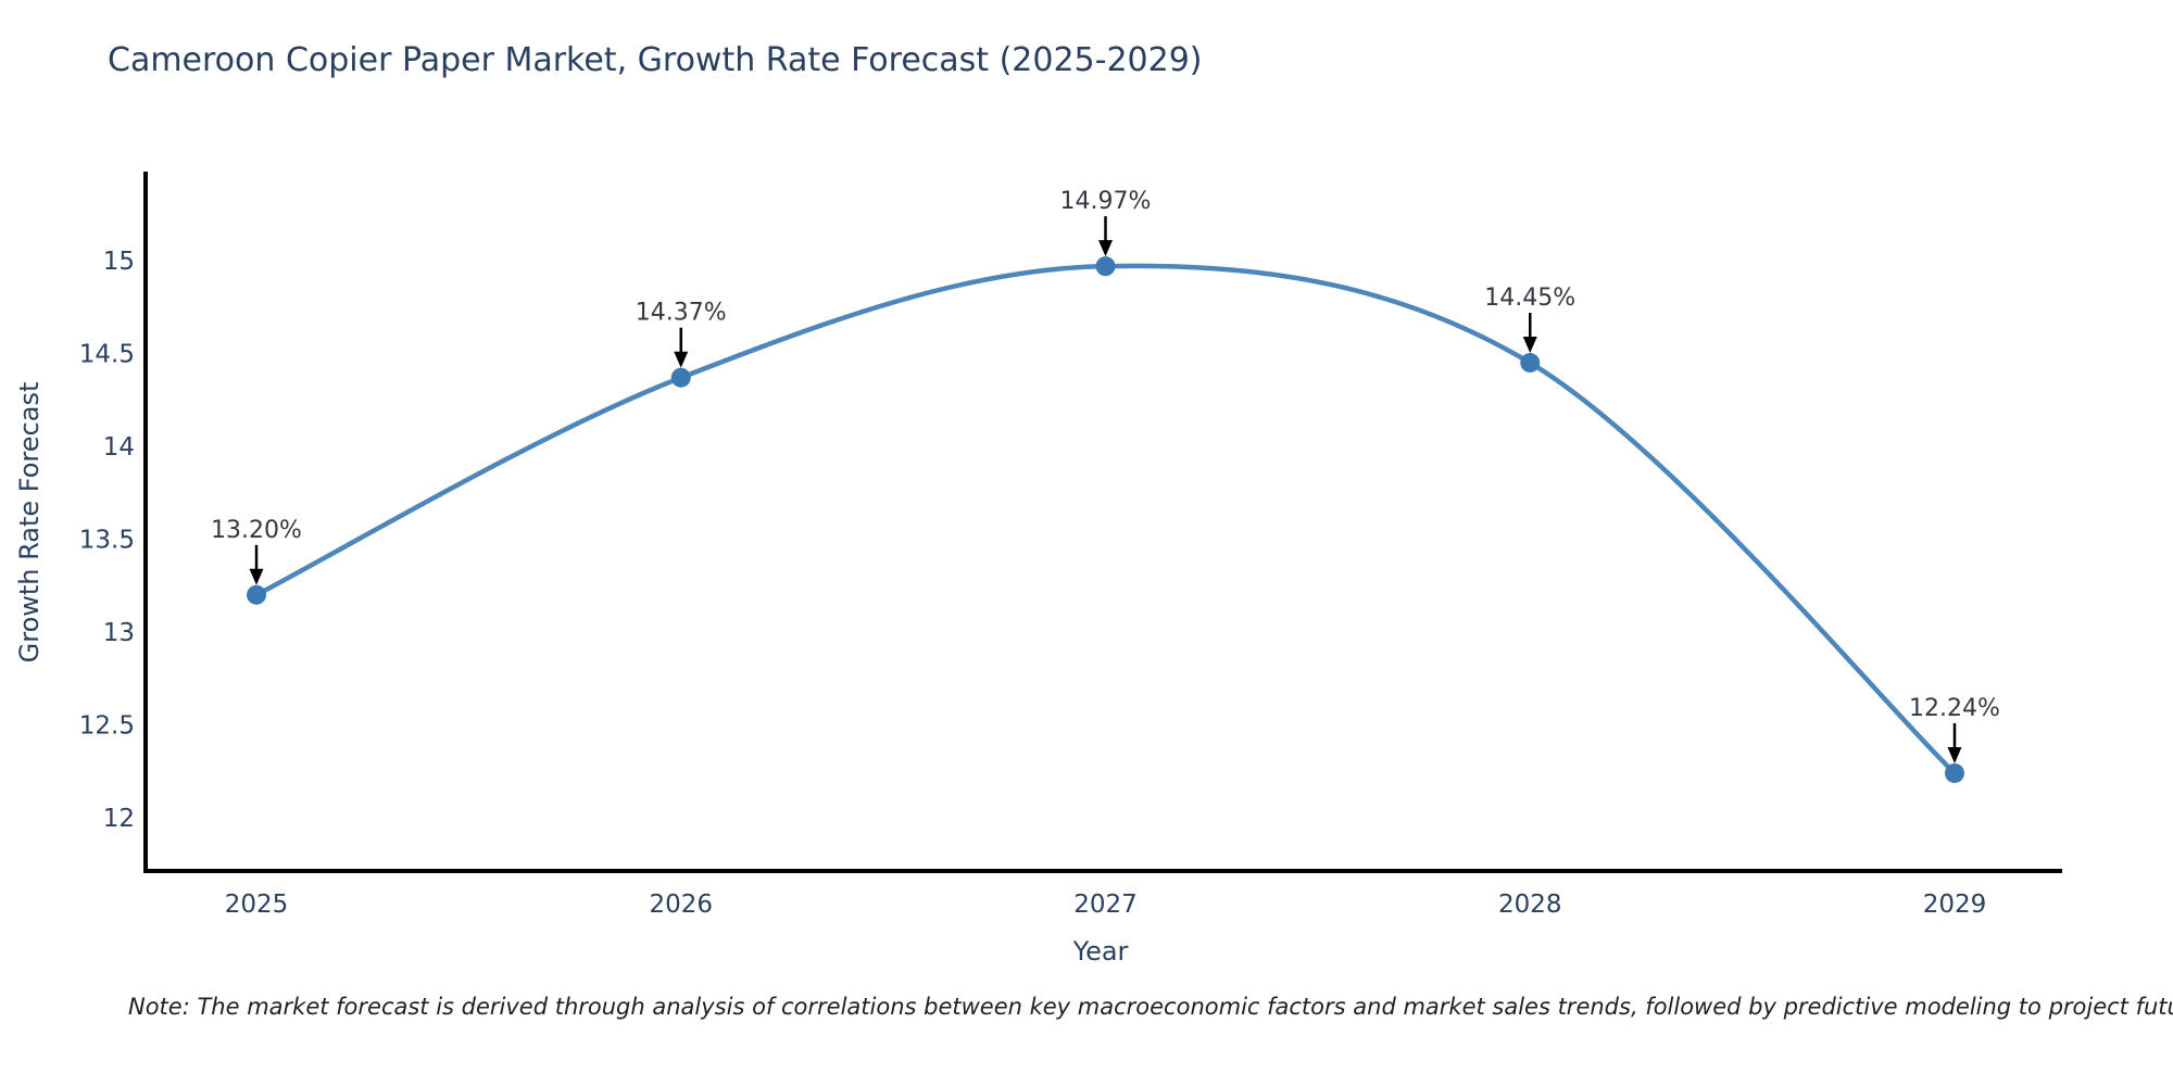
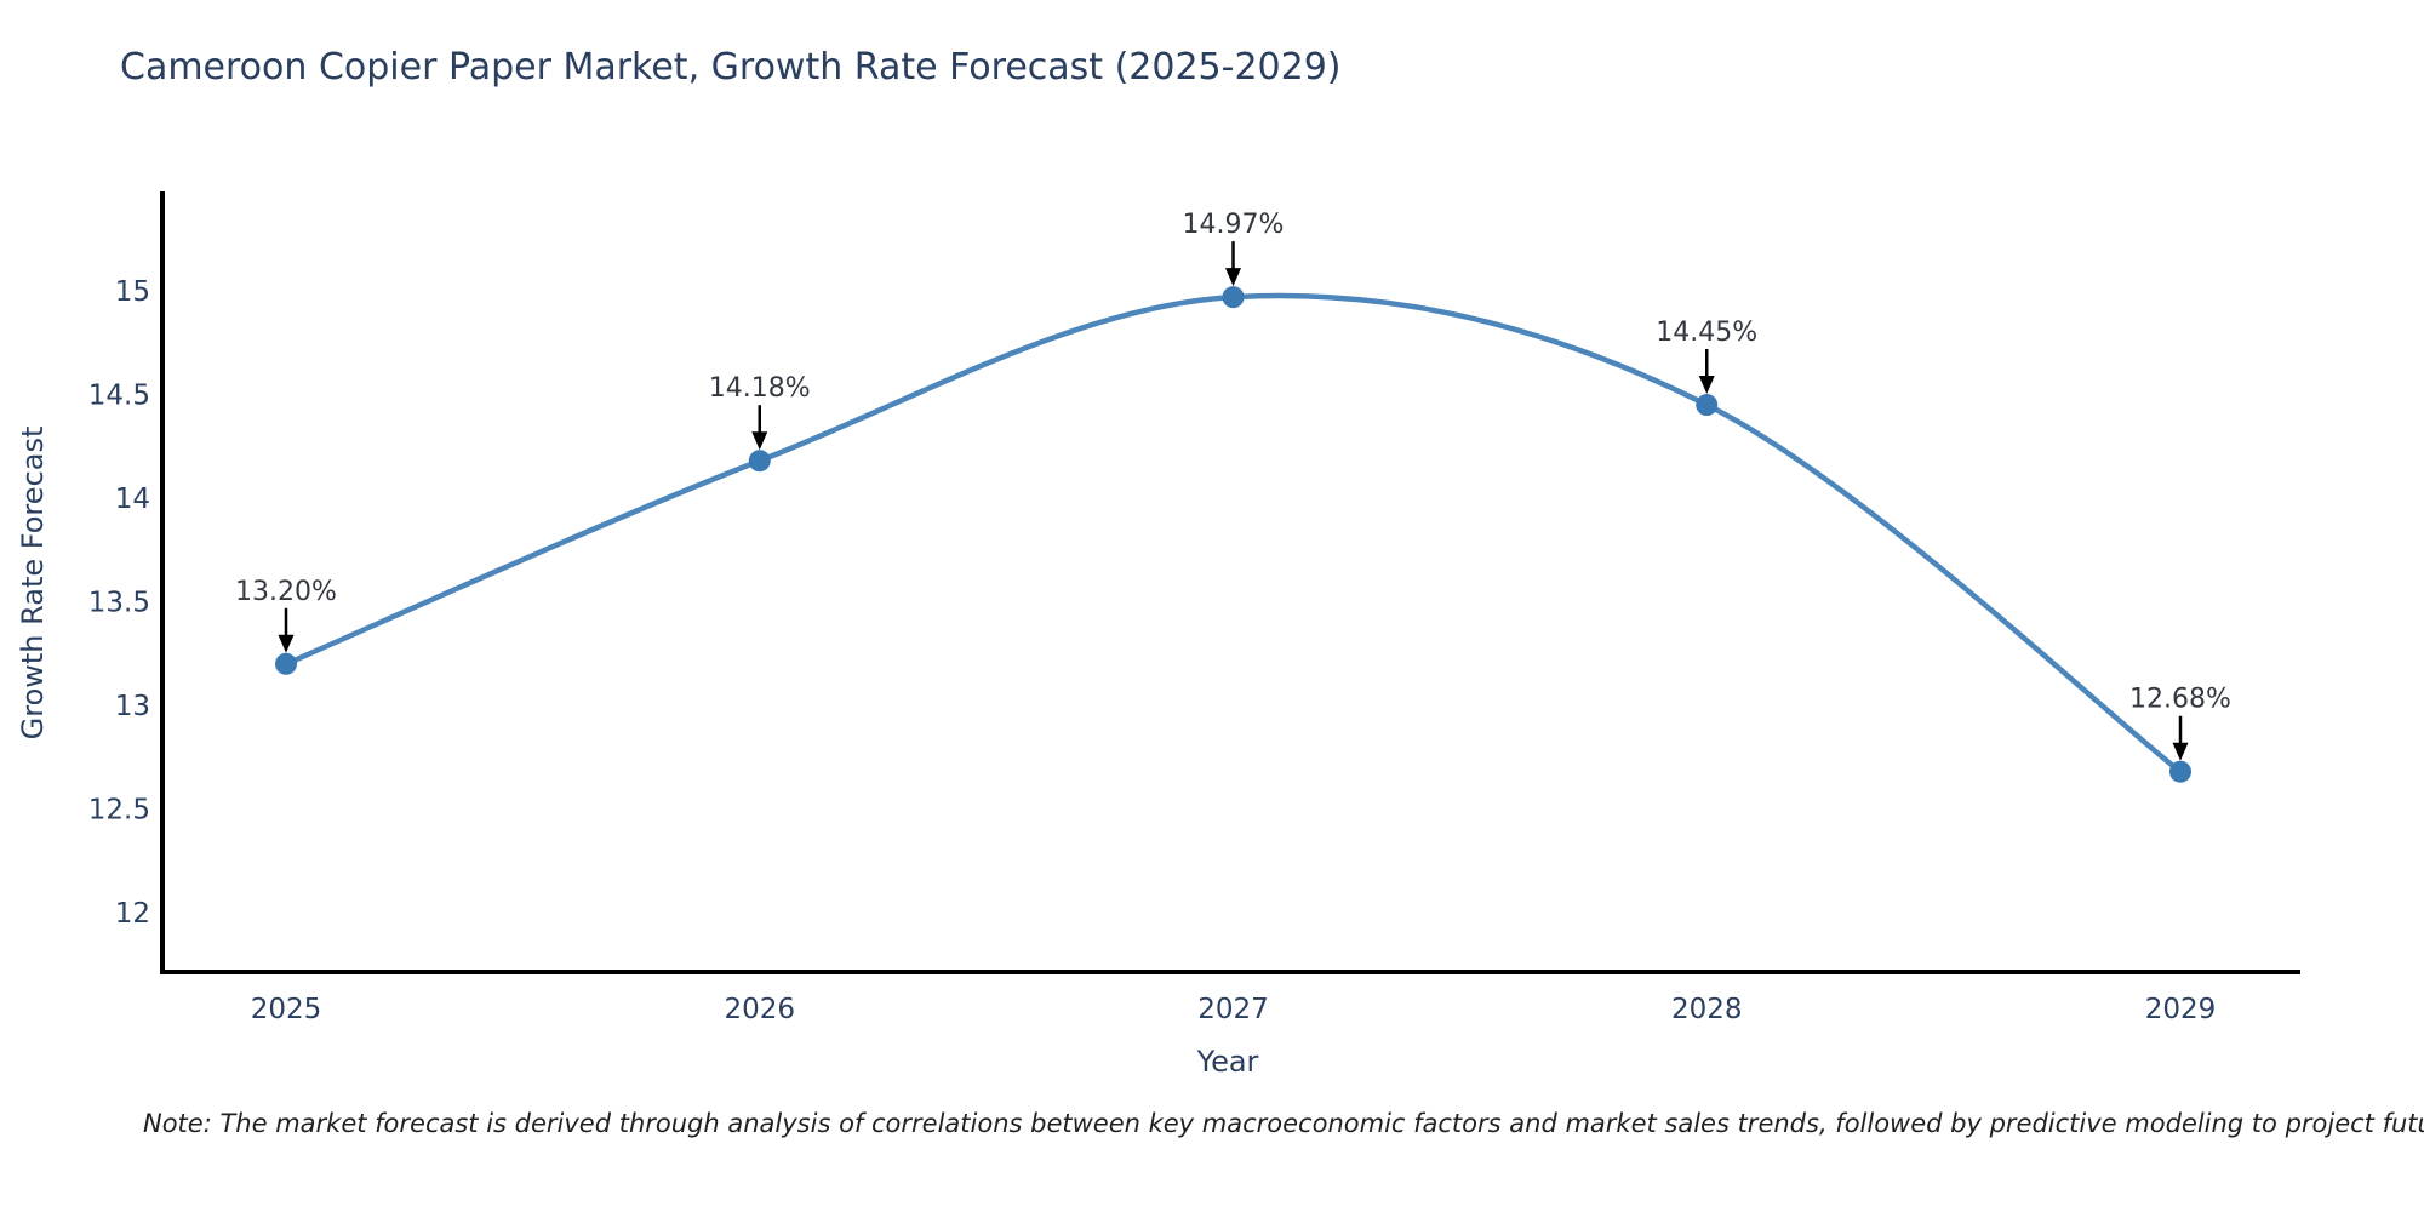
2026: 14.37% -> 14.18%
2029: 12.24% -> 12.68%
